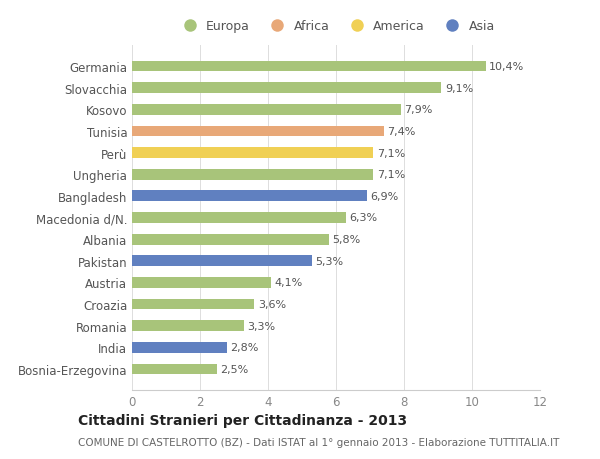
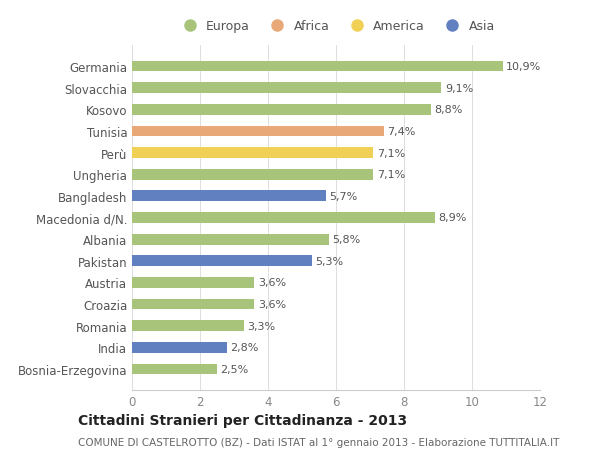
Germania: 10,4% -> 10,9%
Kosovo: 7,9% -> 8,8%
Bangladesh: 6,9% -> 5,7%
Macedonia d/N.: 6,3% -> 8,9%
Austria: 4,1% -> 3,6%
